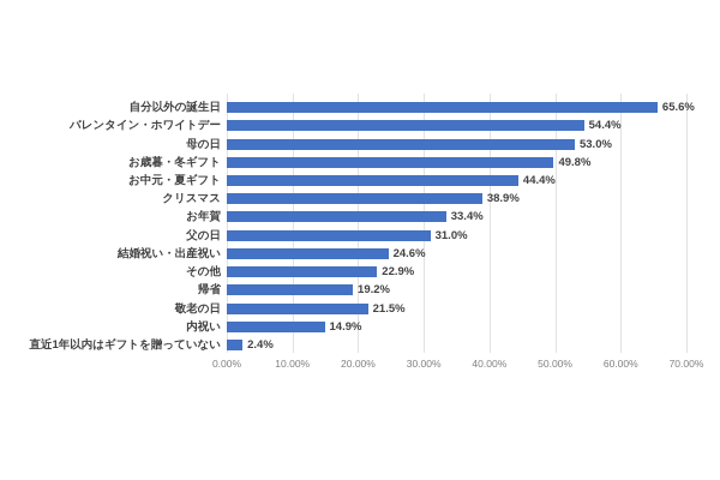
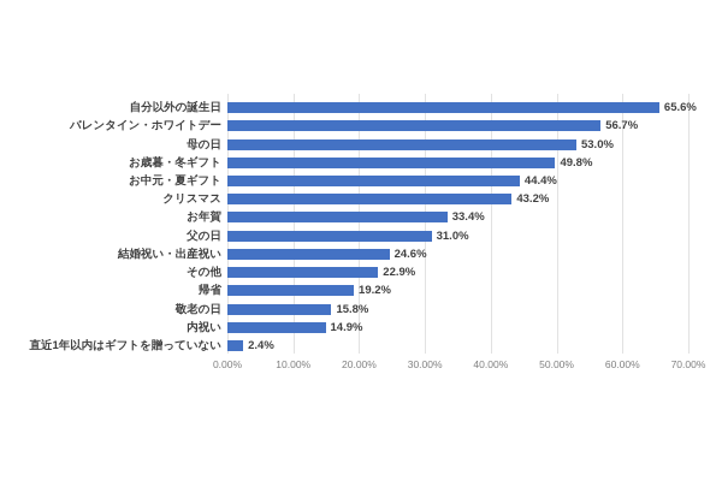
バレンタイン・ホワイトデー: 54.4% -> 56.7%
クリスマス: 38.9% -> 43.2%
敬老の日: 21.5% -> 15.8%
